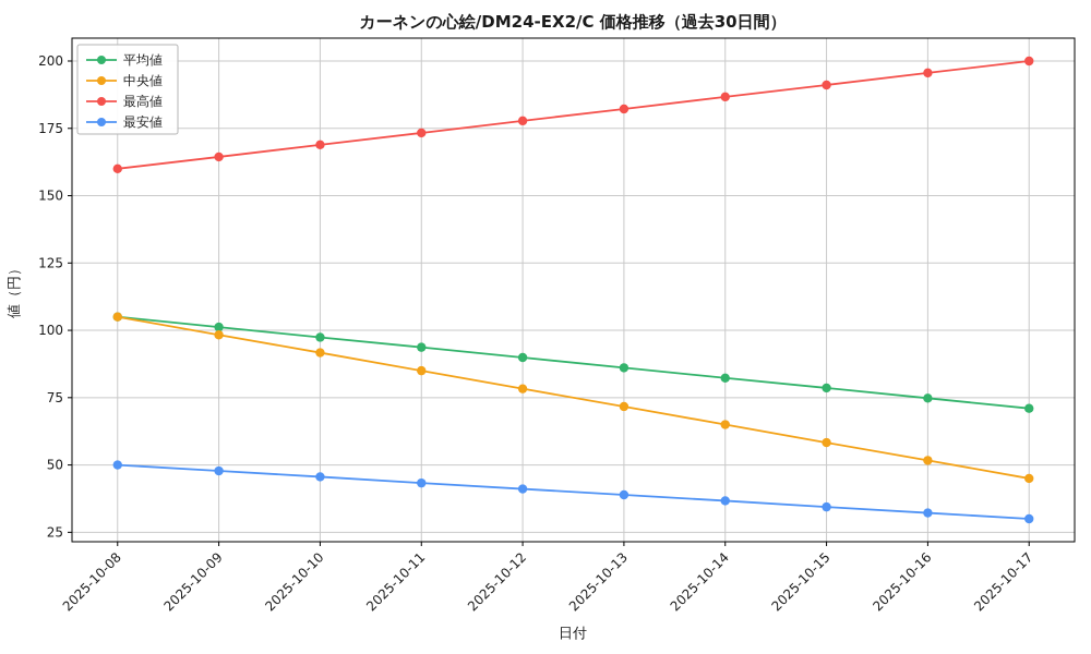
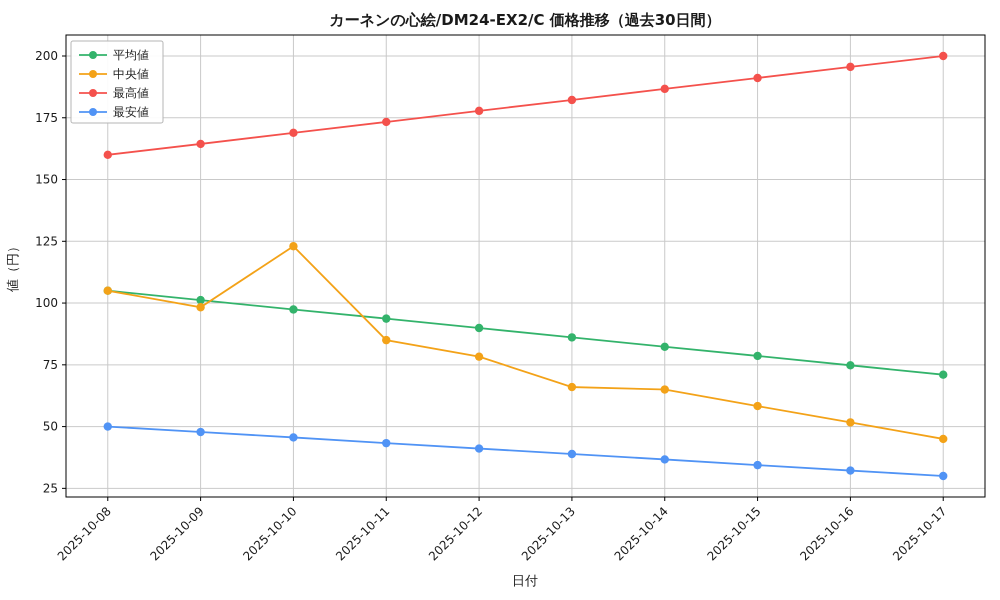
中央値/2025-10-10: 92 -> 123
中央値/2025-10-13: 72 -> 66
